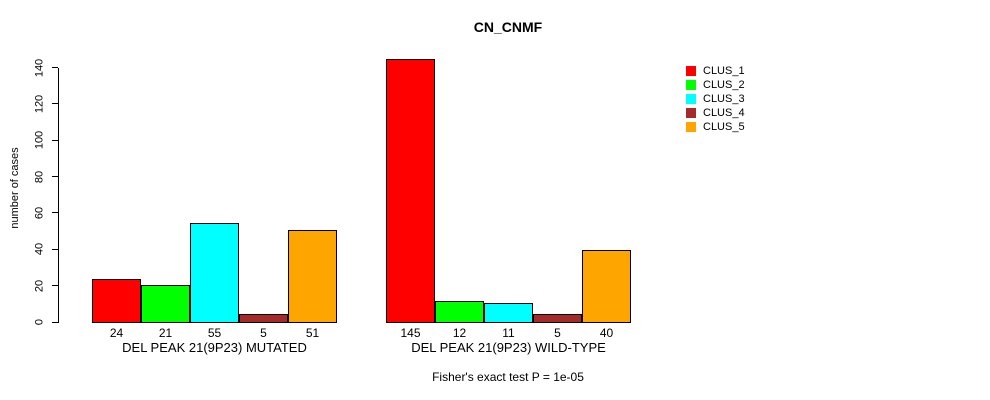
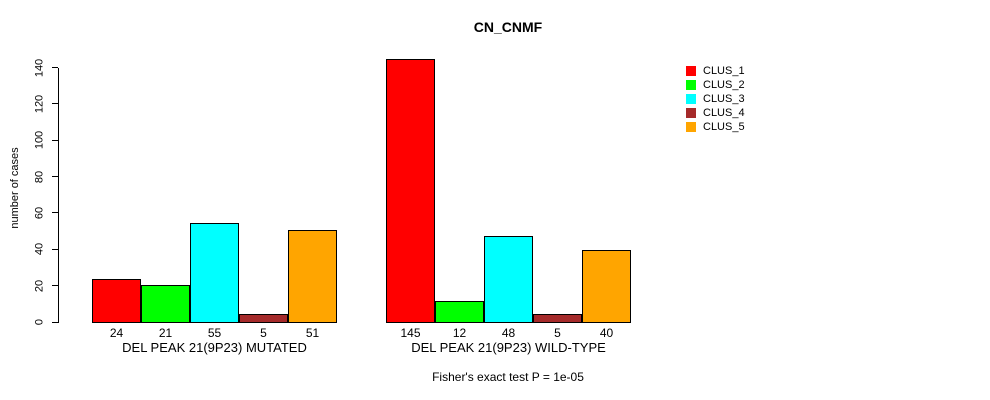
CLUS_3/DEL PEAK 21(9P23) WILD-TYPE: 11 -> 48
